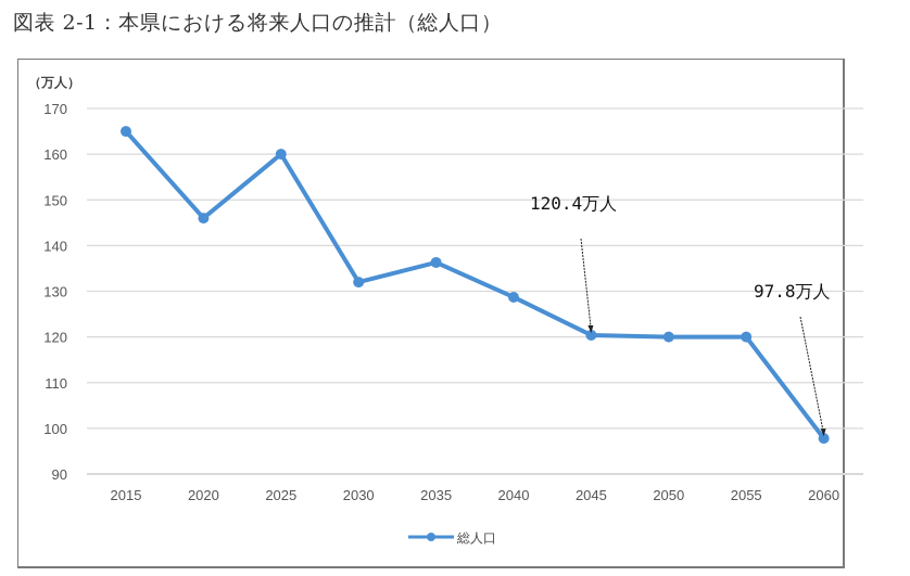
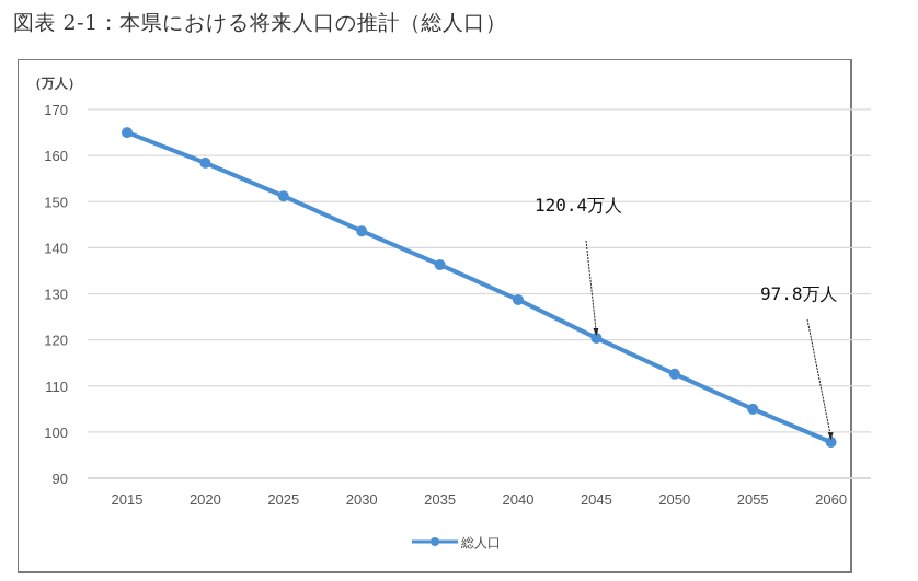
2020: 146 -> 158
2025: 160 -> 151
2030: 132 -> 144
2050: 120 -> 113
2055: 120 -> 105
